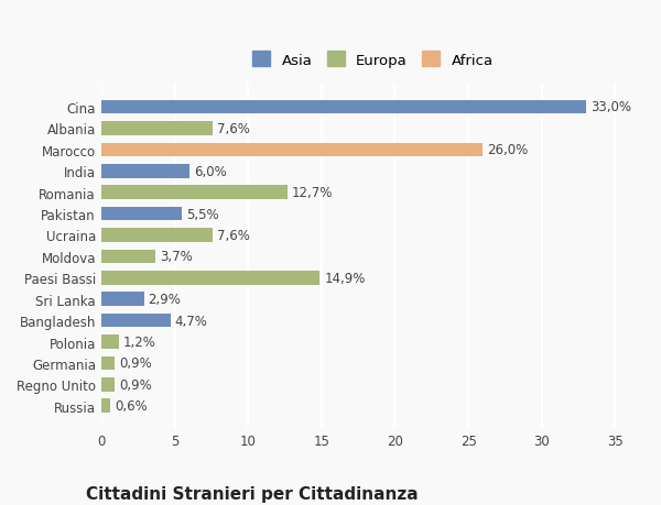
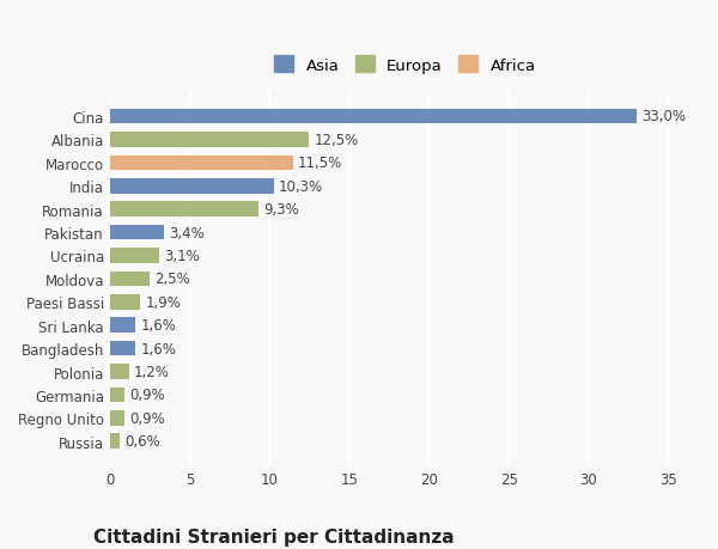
Albania: 7,6% -> 12,5%
Marocco: 26,0% -> 11,5%
India: 6,0% -> 10,3%
Romania: 12,7% -> 9,3%
Pakistan: 5,5% -> 3,4%
Ucraina: 7,6% -> 3,1%
Moldova: 3,7% -> 2,5%
Paesi Bassi: 14,9% -> 1,9%
Sri Lanka: 2,9% -> 1,6%
Bangladesh: 4,7% -> 1,6%
